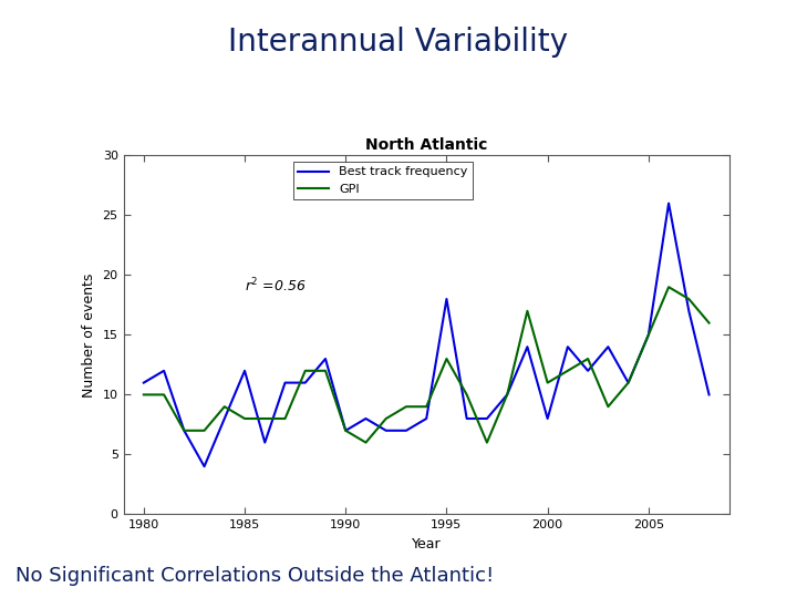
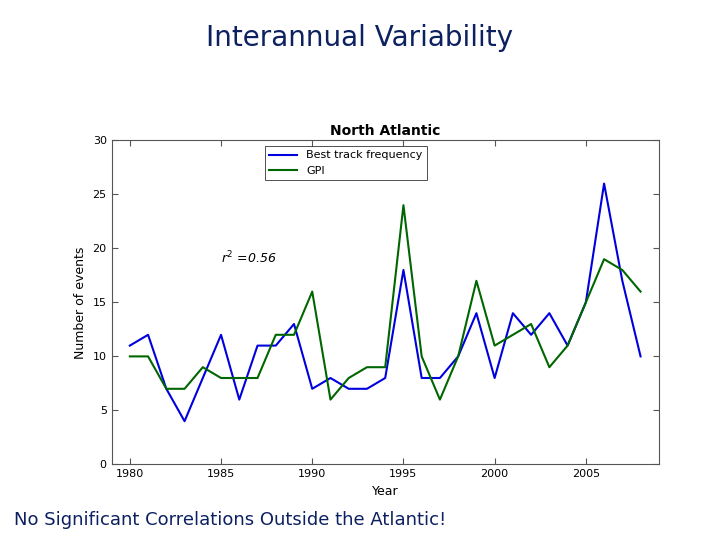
GPI/1990: 7 -> 16
GPI/1995: 13 -> 24
